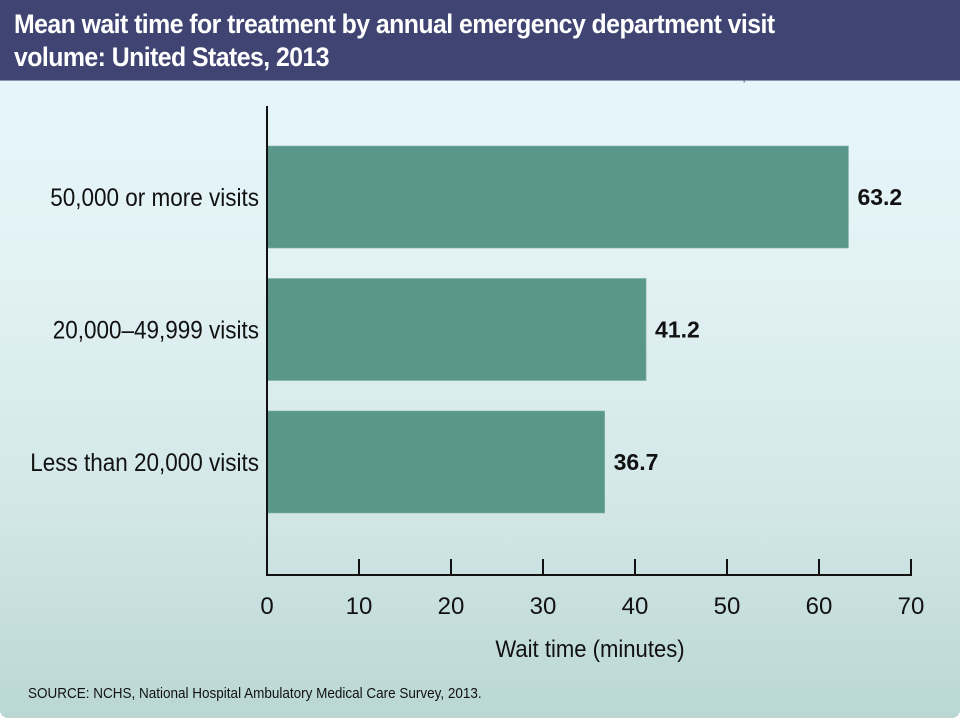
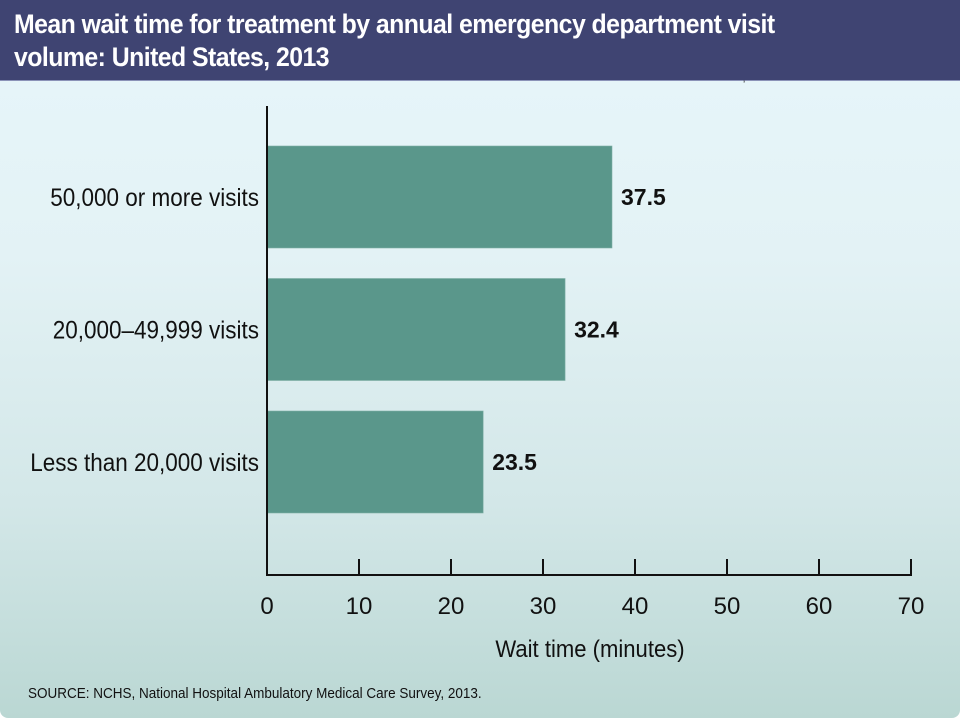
50,000 or more visits: 63.2 -> 37.5
20,000–49,999 visits: 41.2 -> 32.4
Less than 20,000 visits: 36.7 -> 23.5
